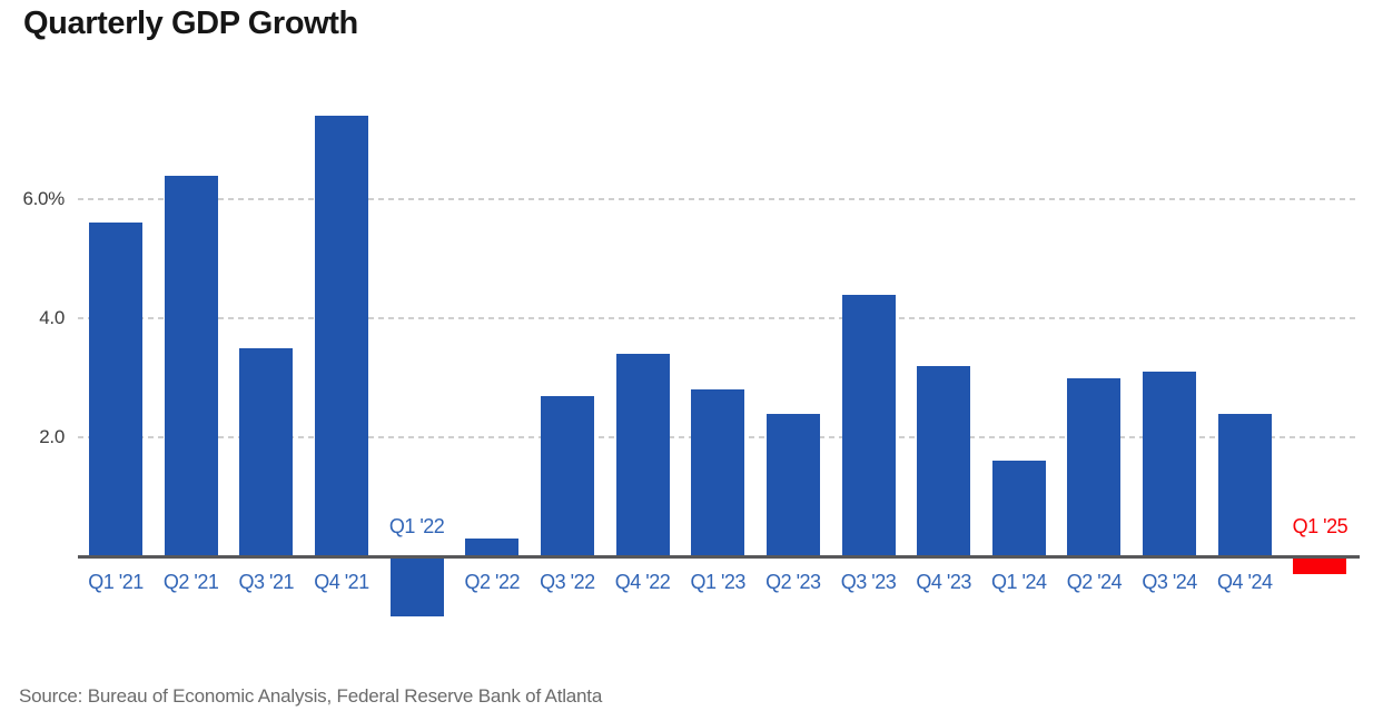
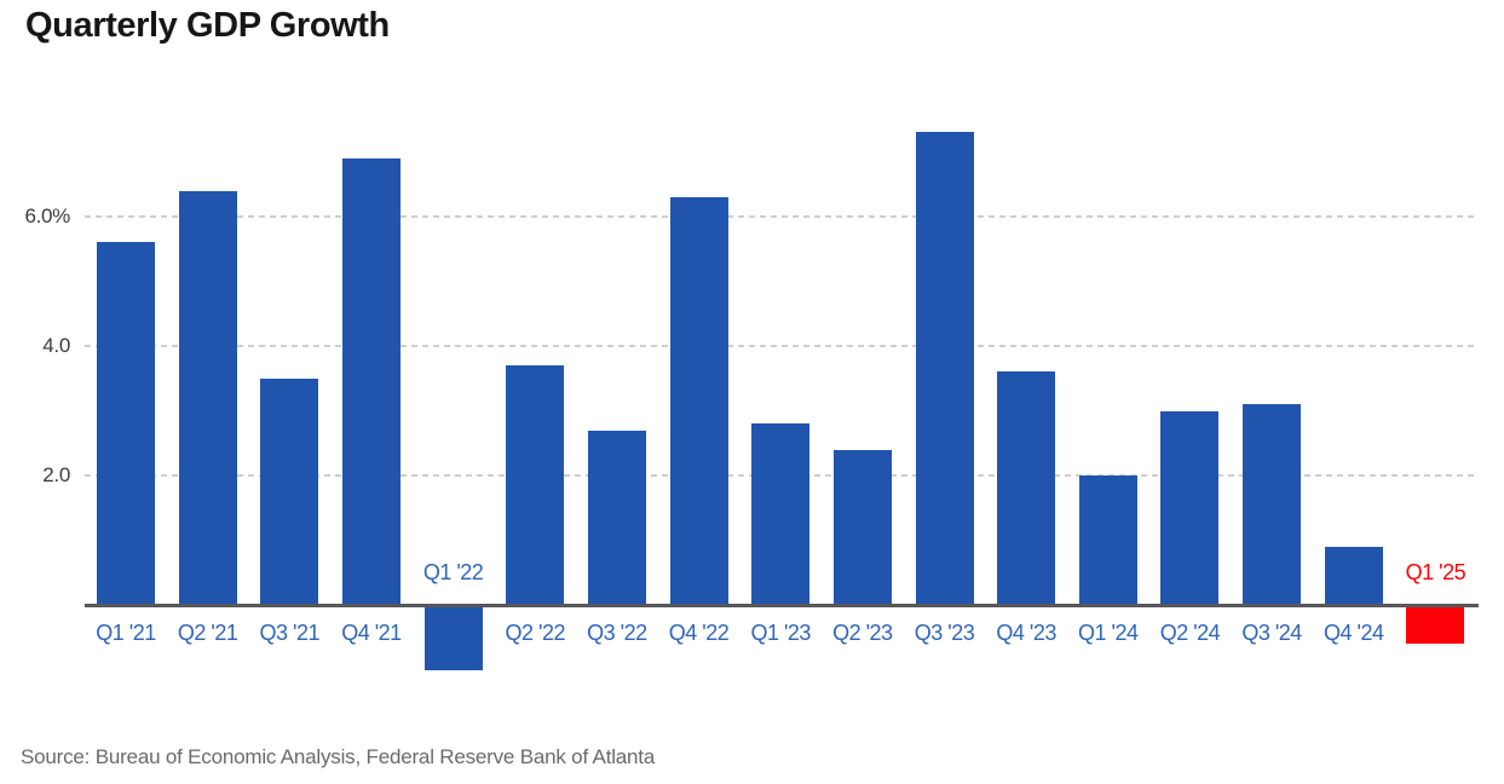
Q4 '21: 7.4% -> 6.9%
Q2 '22: 0.3% -> 3.7%
Q4 '22: 3.4% -> 6.3%
Q3 '23: 4.4% -> 7.3%
Q4 '23: 3.2% -> 3.6%
Q1 '24: 1.6% -> 2.0%
Q4 '24: 2.4% -> 0.9%
Q1 '25: -0.3% -> -0.6%
